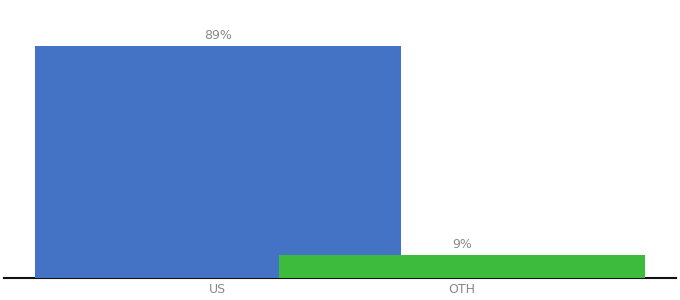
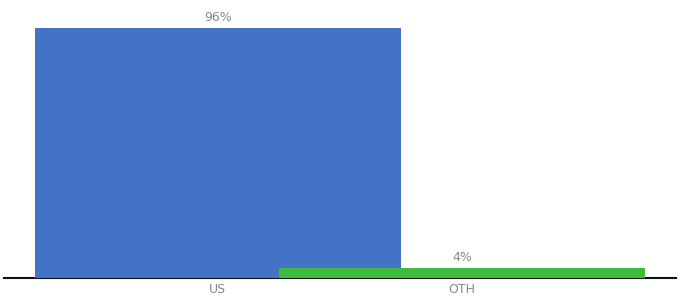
US: 89% -> 96%
OTH: 9% -> 4%
